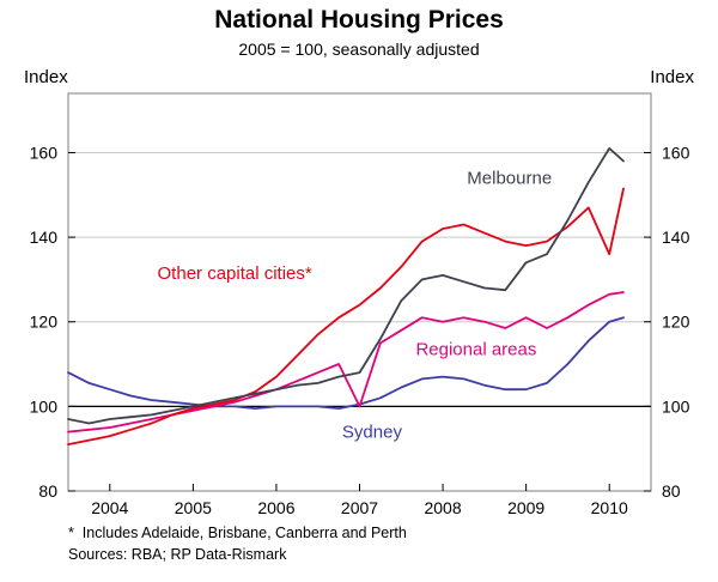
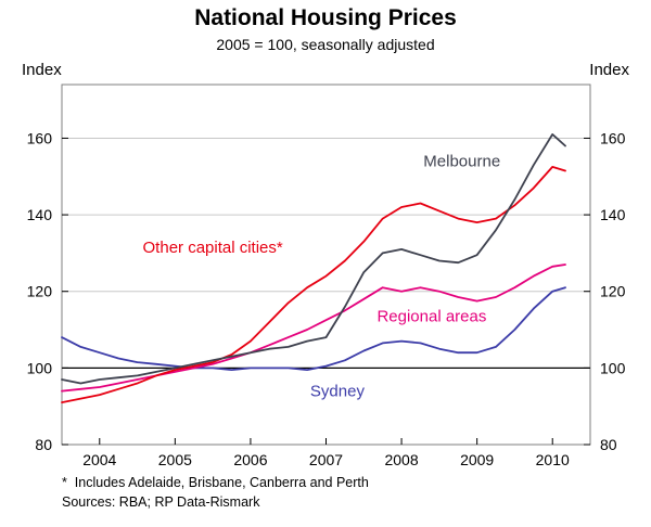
Regional areas/2007: 100 -> 112
Regional areas/2009: 121 -> 118
Melbourne/2009: 134 -> 130
Other capital cities*/2010: 136 -> 152
